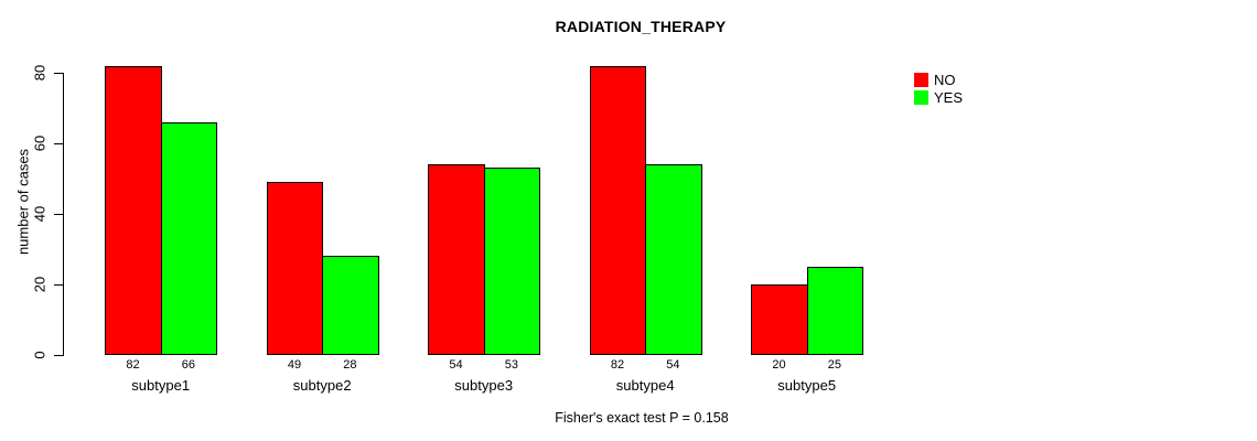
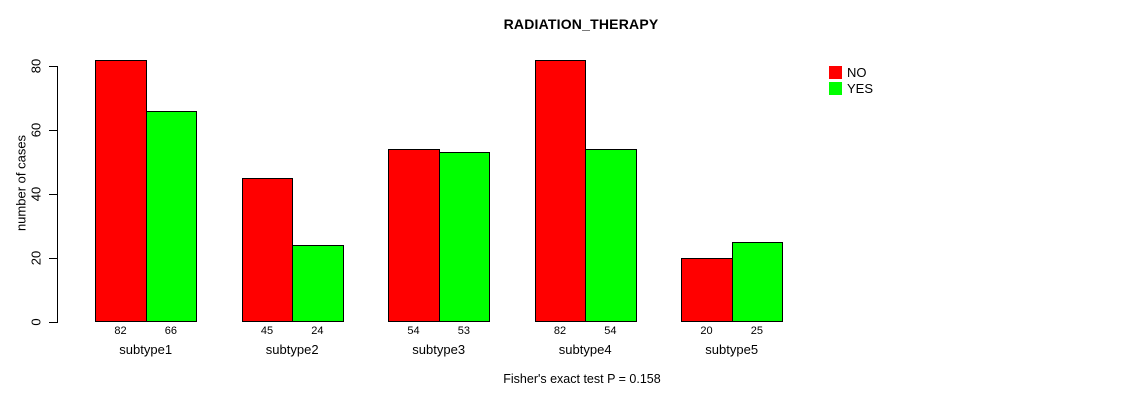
NO/subtype2: 49 -> 45
YES/subtype2: 28 -> 24
